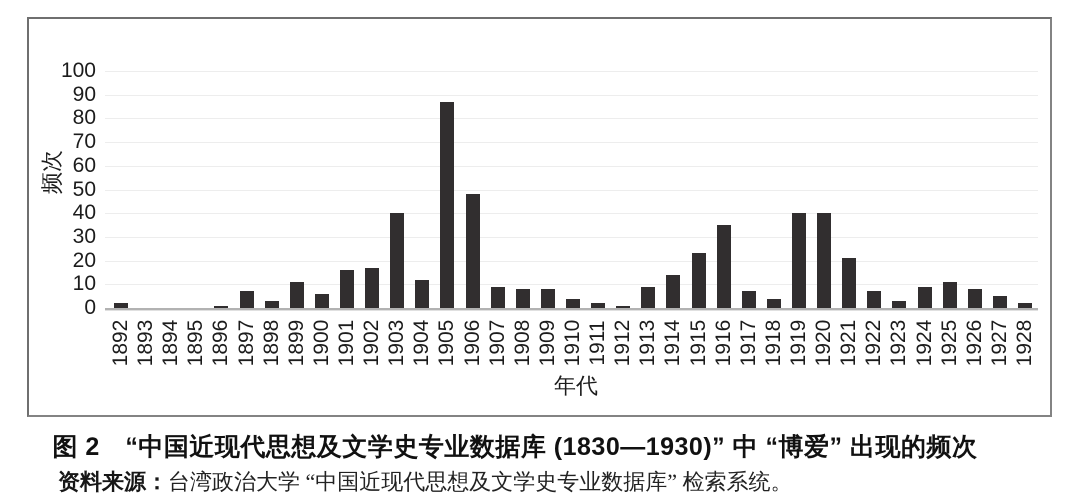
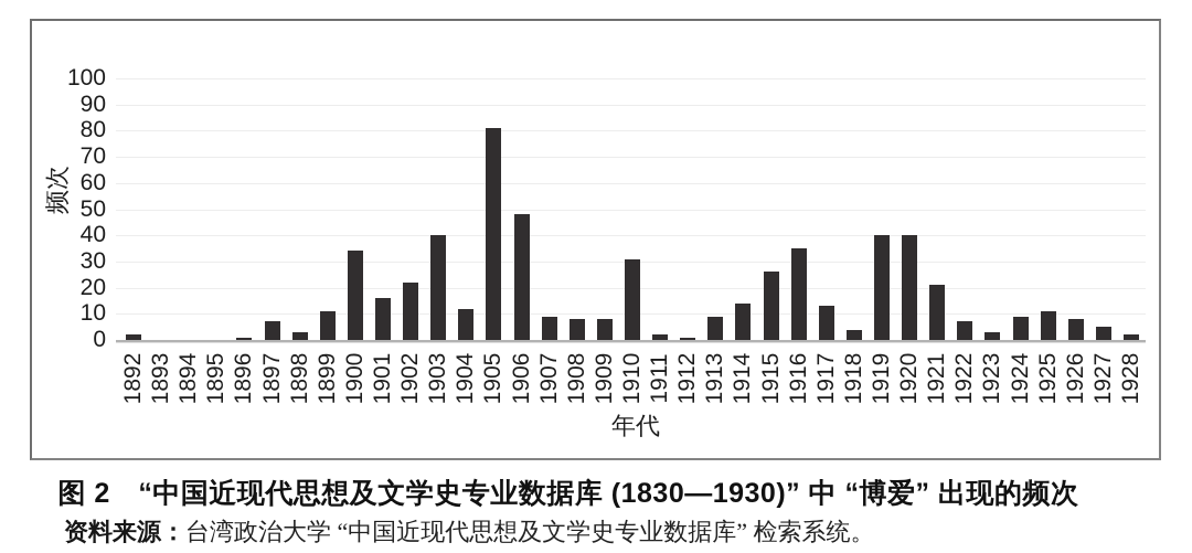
1900: 6 -> 34
1902: 17 -> 22
1905: 87 -> 81
1910: 4 -> 31
1915: 23 -> 26
1917: 7 -> 13
